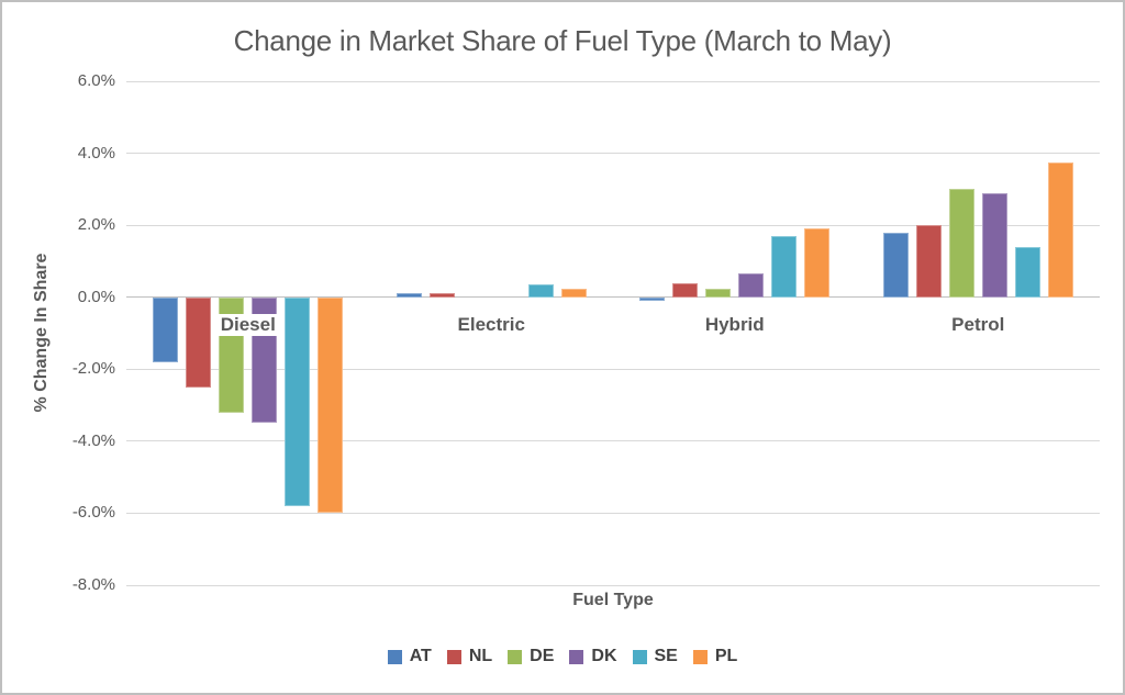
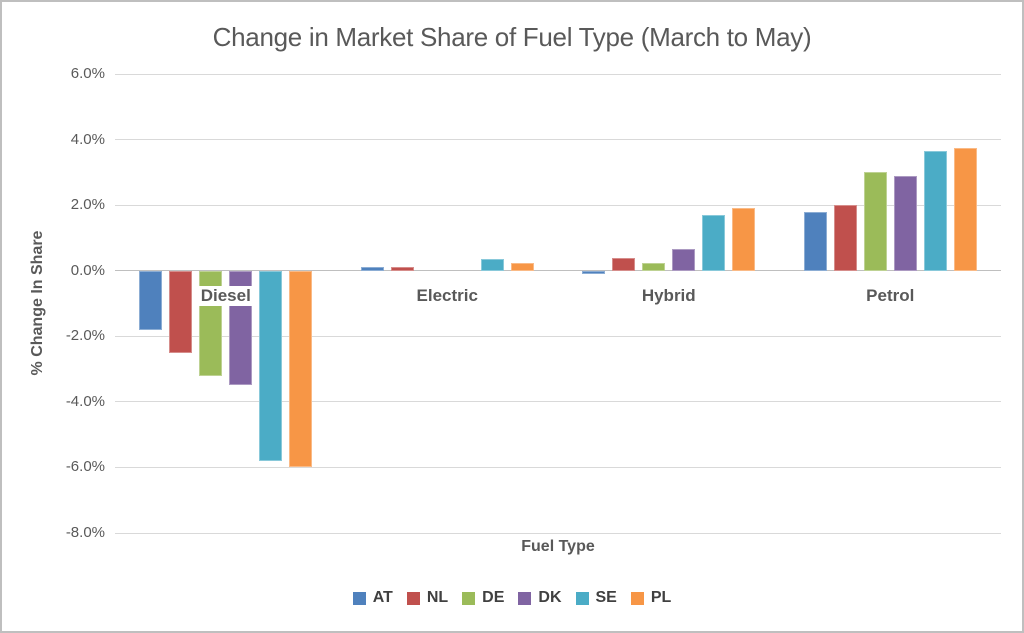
SE/Petrol: 1.4% -> 3.6%
